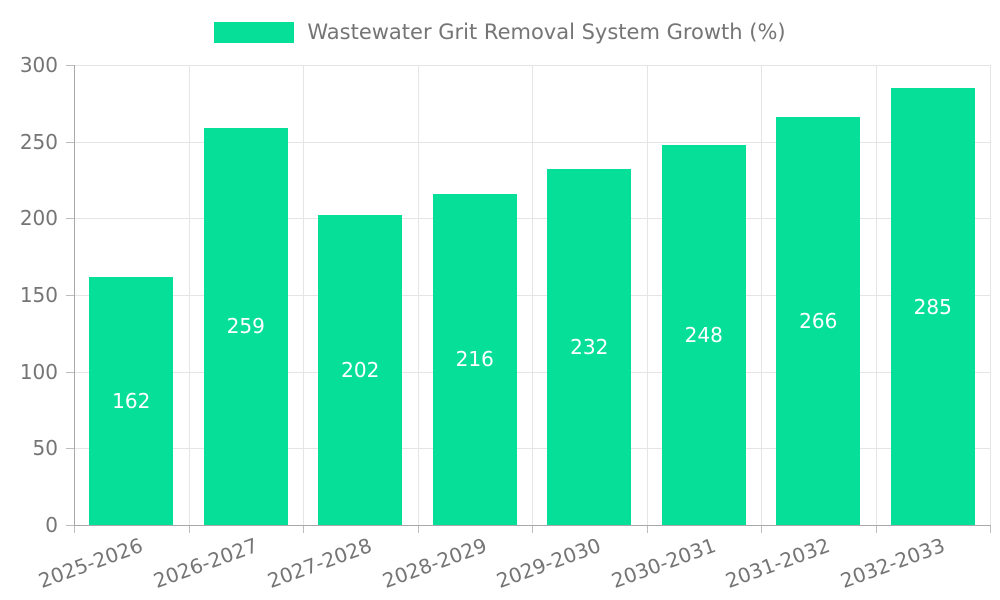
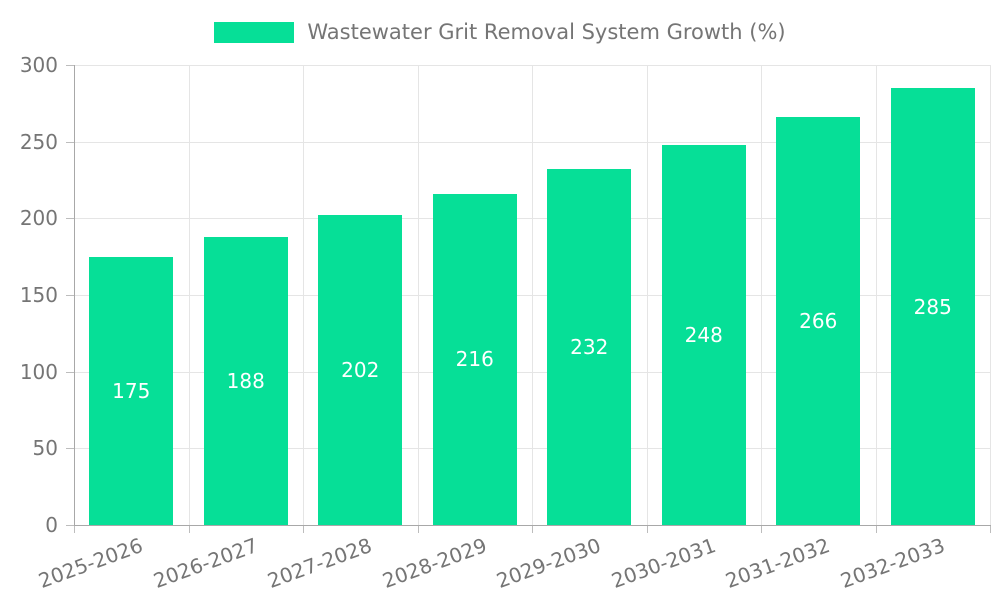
2025-2026: 162 -> 175
2026-2027: 259 -> 188
